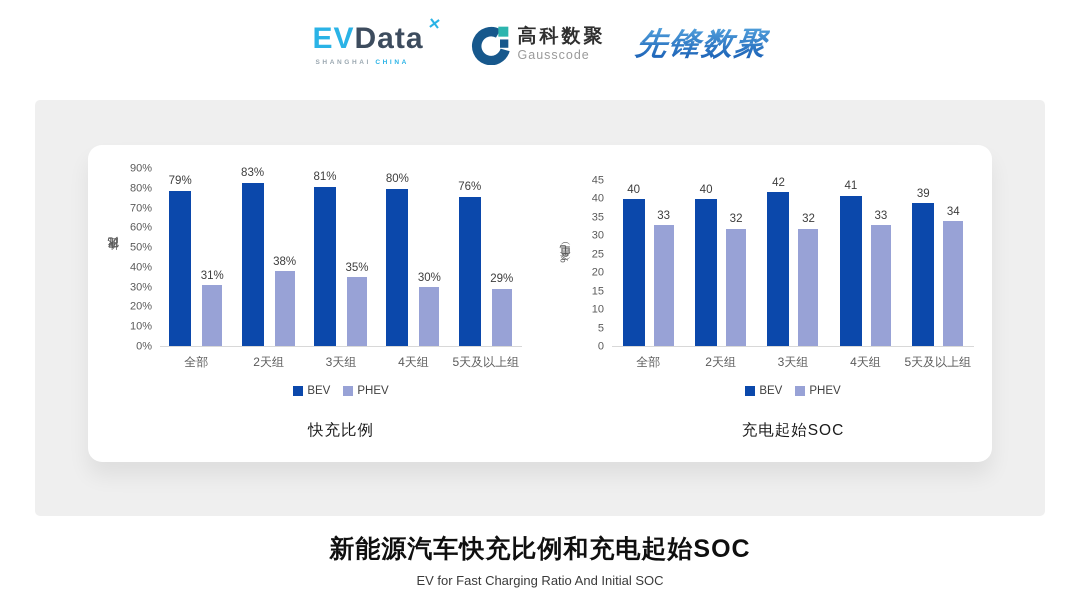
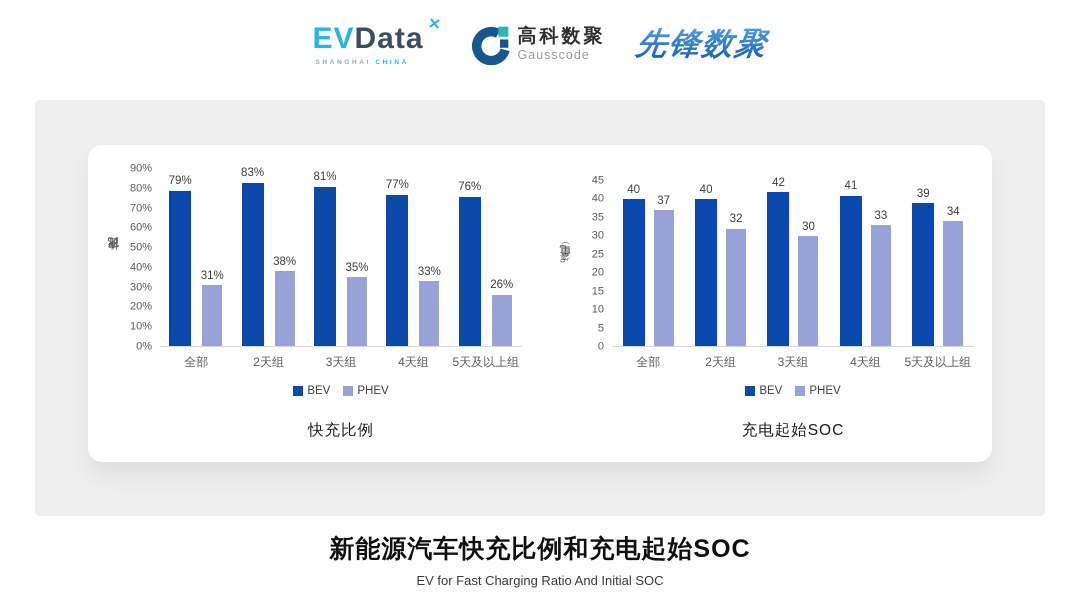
快充比例/BEV/4天组: 80% -> 77%
快充比例/PHEV/4天组: 30% -> 33%
快充比例/PHEV/5天及以上组: 29% -> 26%
充电起始SOC/PHEV/全部: 33 -> 37
充电起始SOC/PHEV/3天组: 32 -> 30
